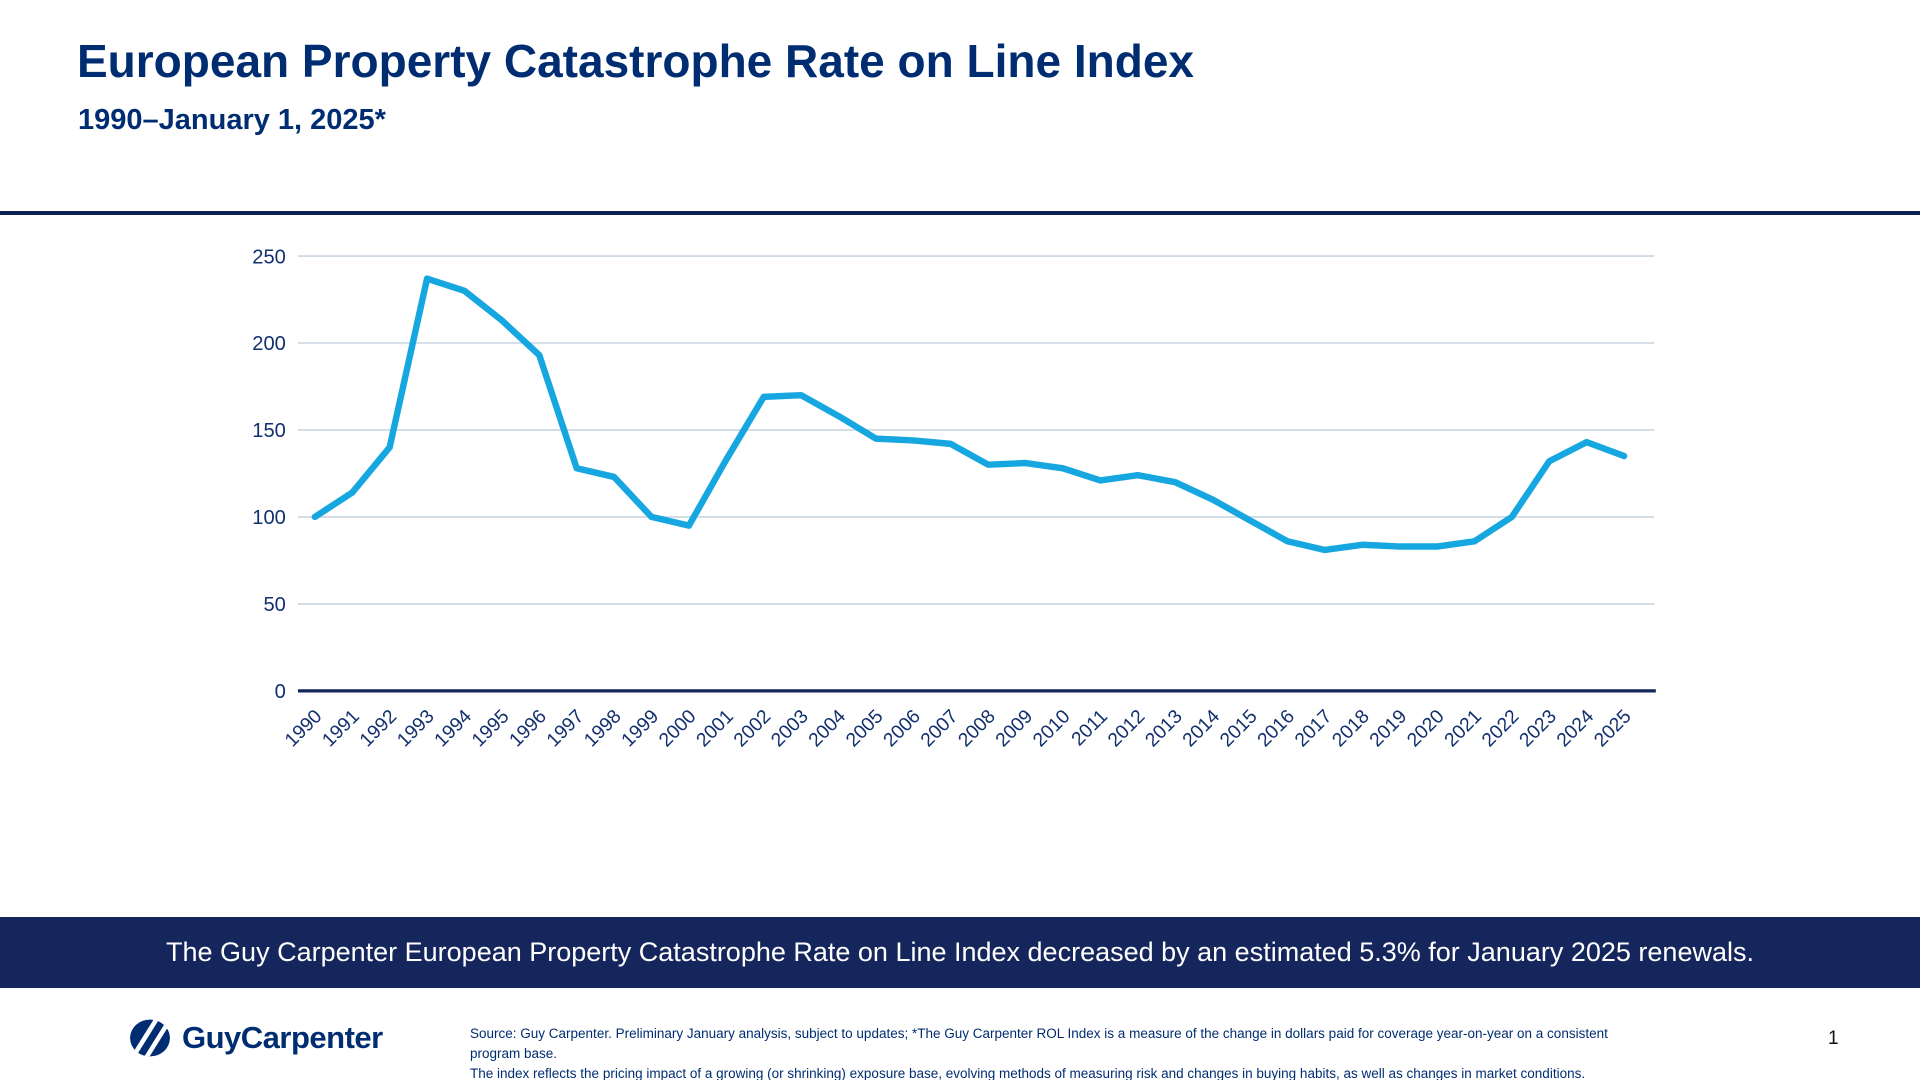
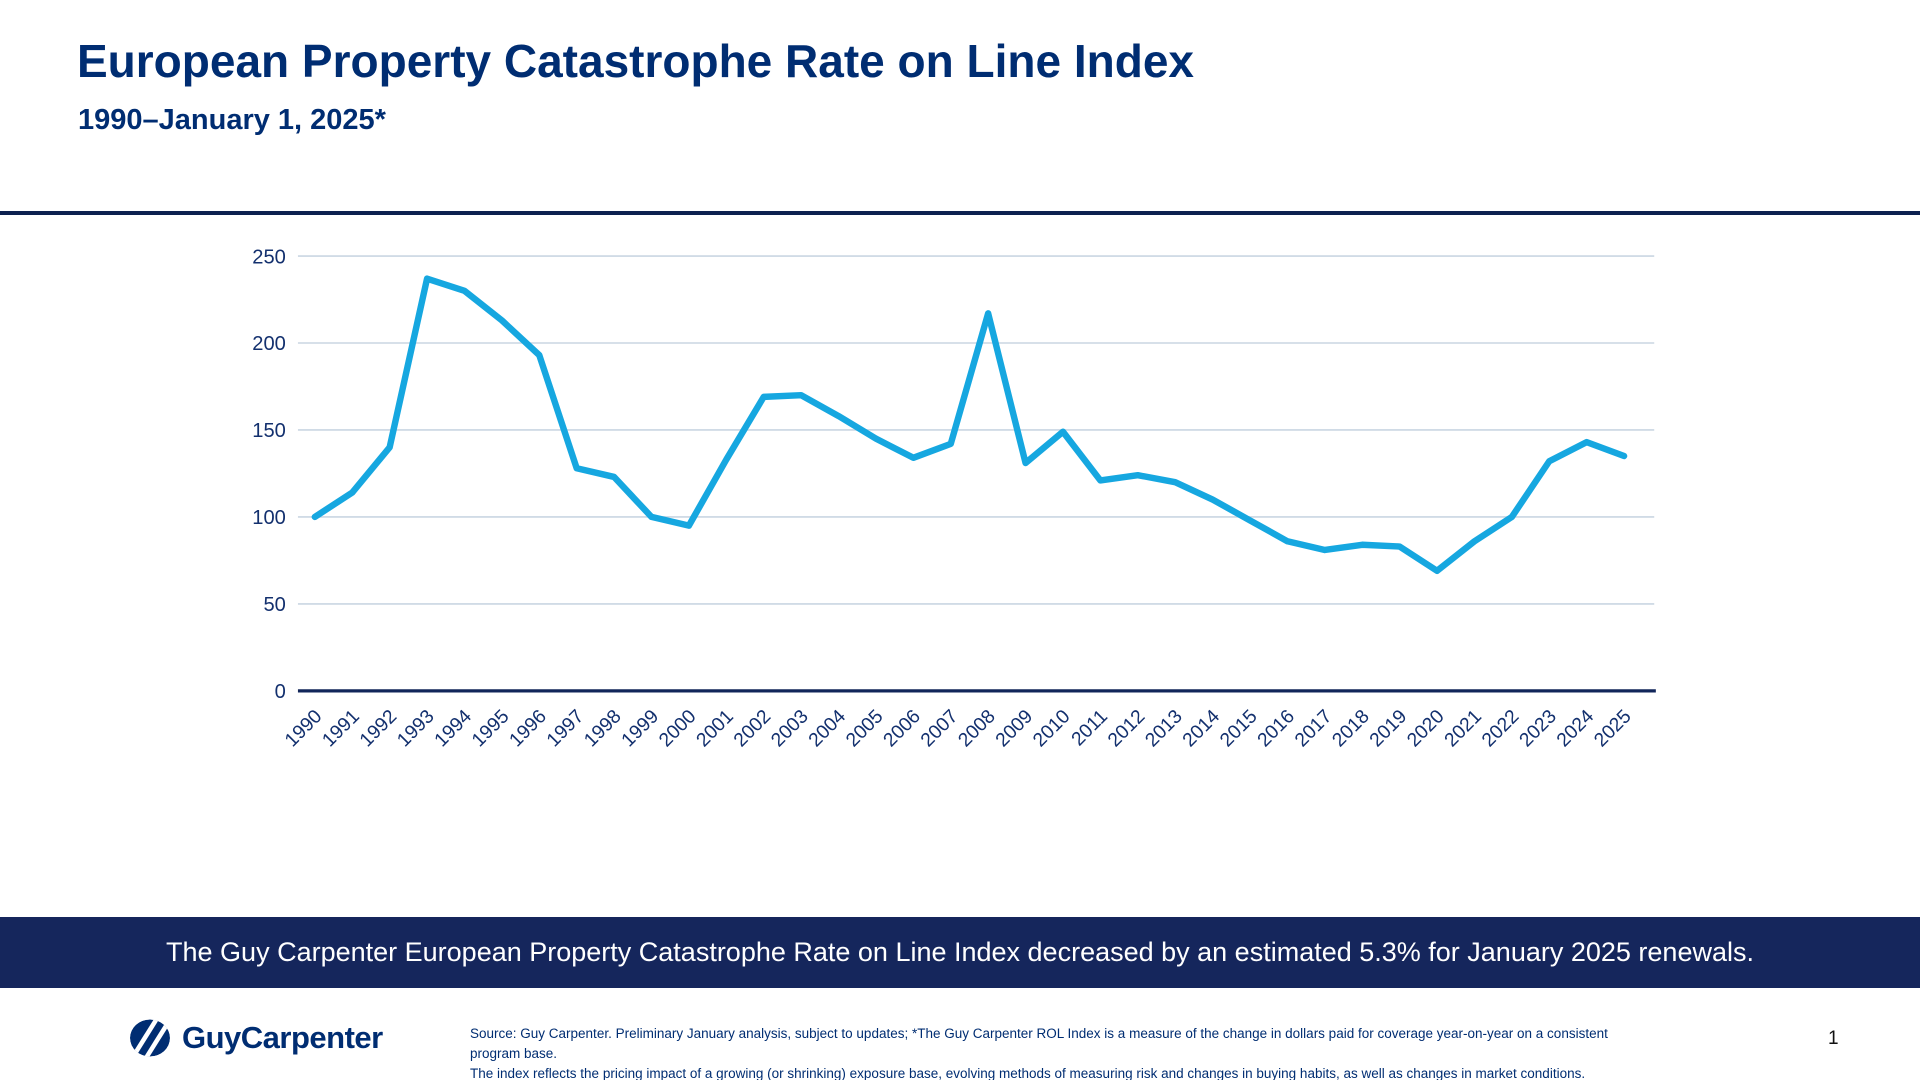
2006: 144 -> 134
2008: 130 -> 217
2010: 128 -> 149
2020: 83 -> 69
